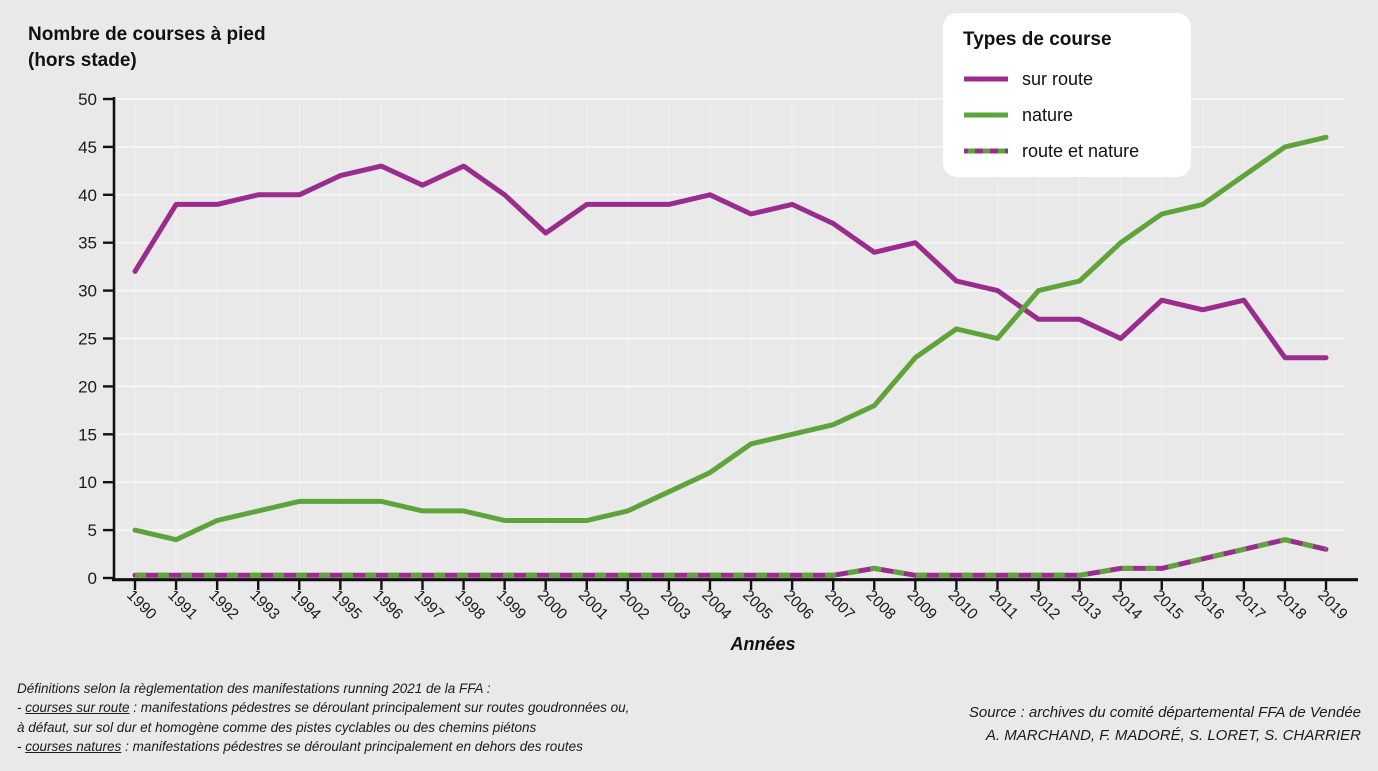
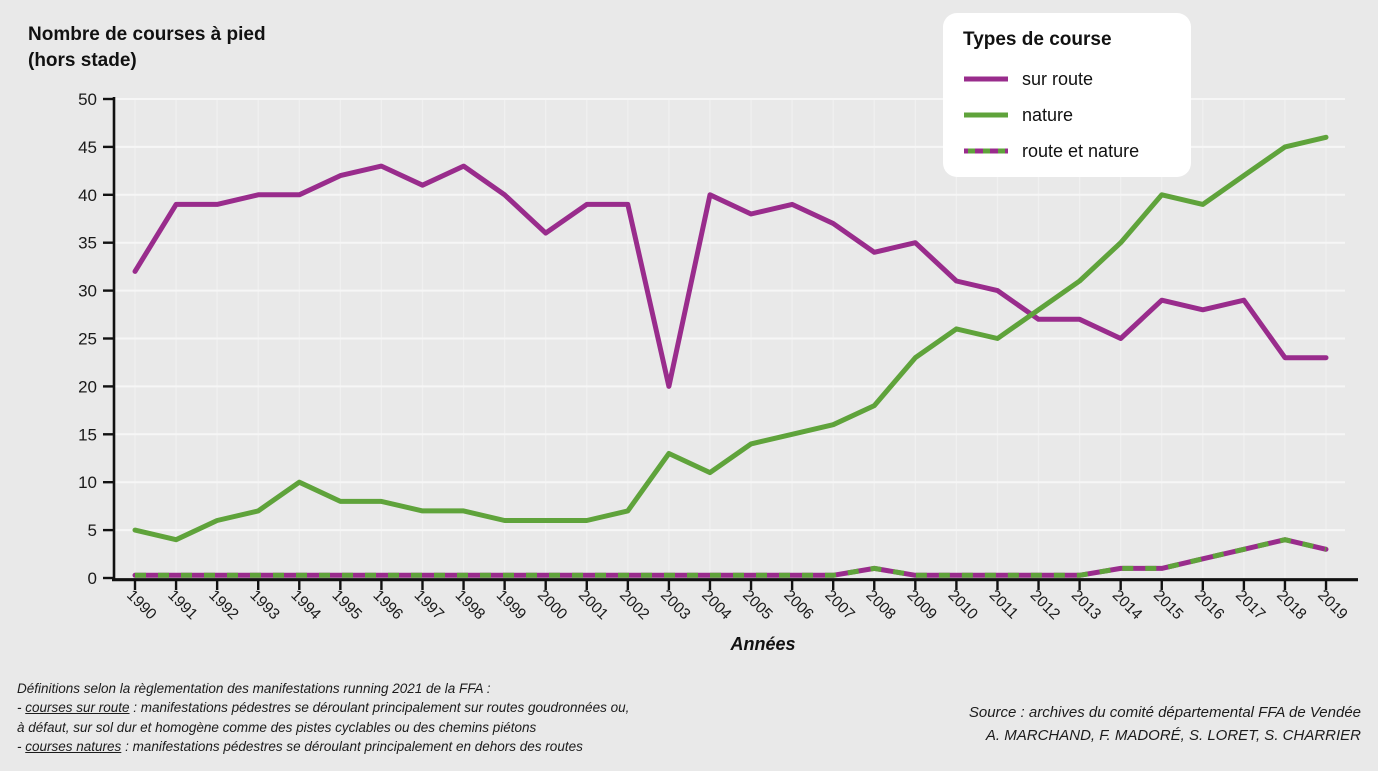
nature/1994: 8 -> 10
sur route/2003: 39 -> 20
nature/2003: 9 -> 13
nature/2012: 30 -> 28
nature/2015: 38 -> 40
